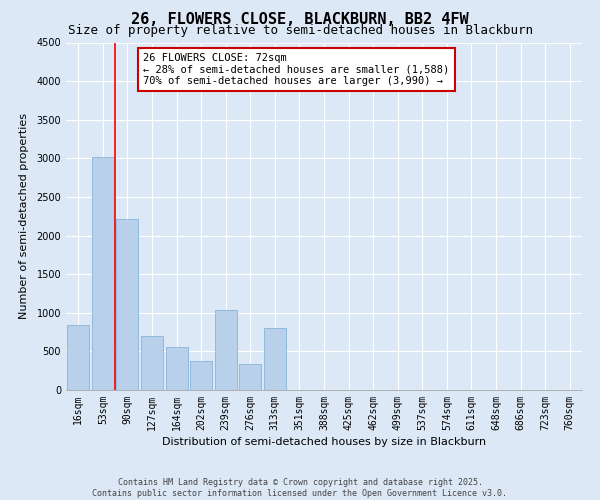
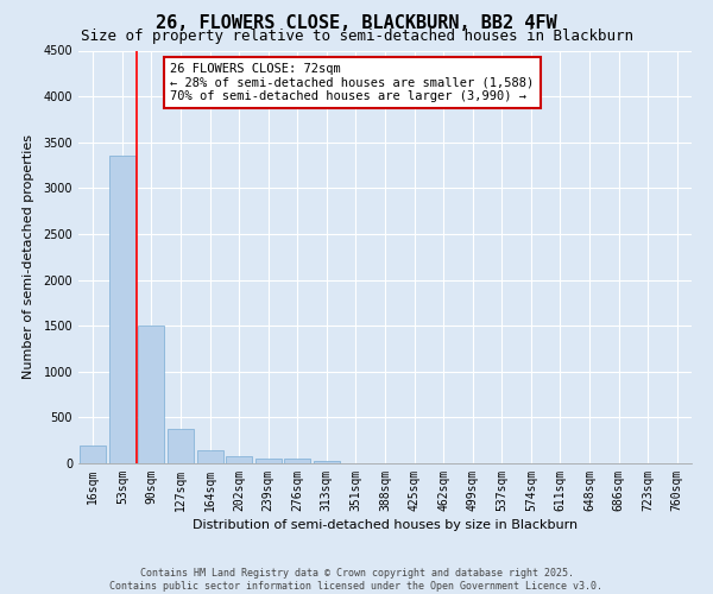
16sqm: 840 -> 190
53sqm: 3020 -> 3360
90sqm: 2220 -> 1500
127sqm: 700 -> 370
164sqm: 560 -> 140
202sqm: 380 -> 80
239sqm: 1040 -> 60
276sqm: 340 -> 50
313sqm: 800 -> 30
